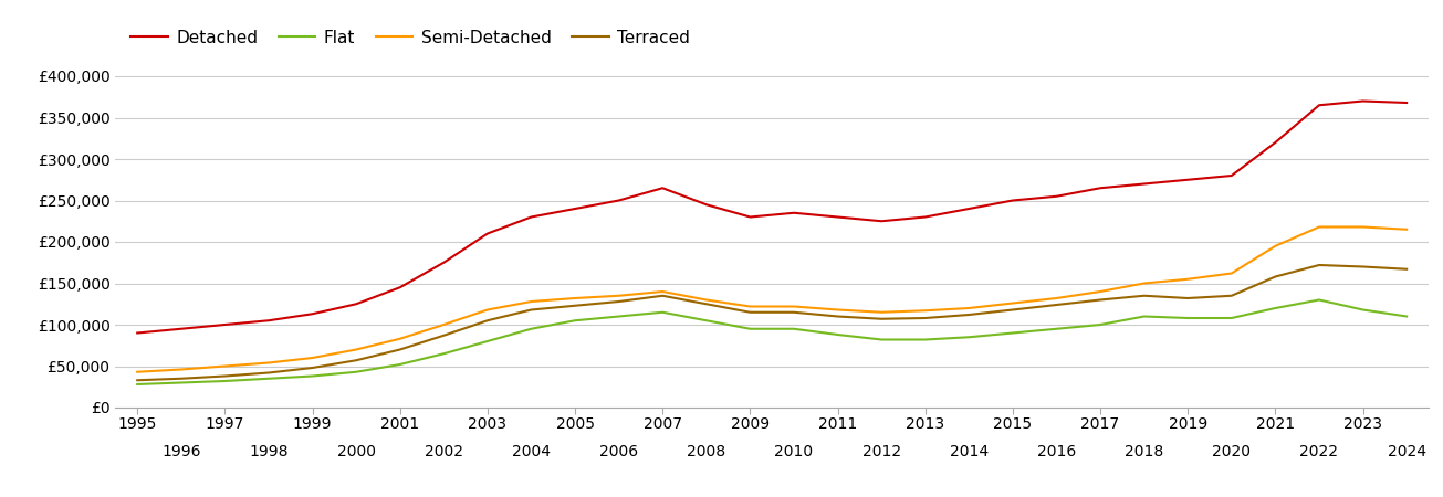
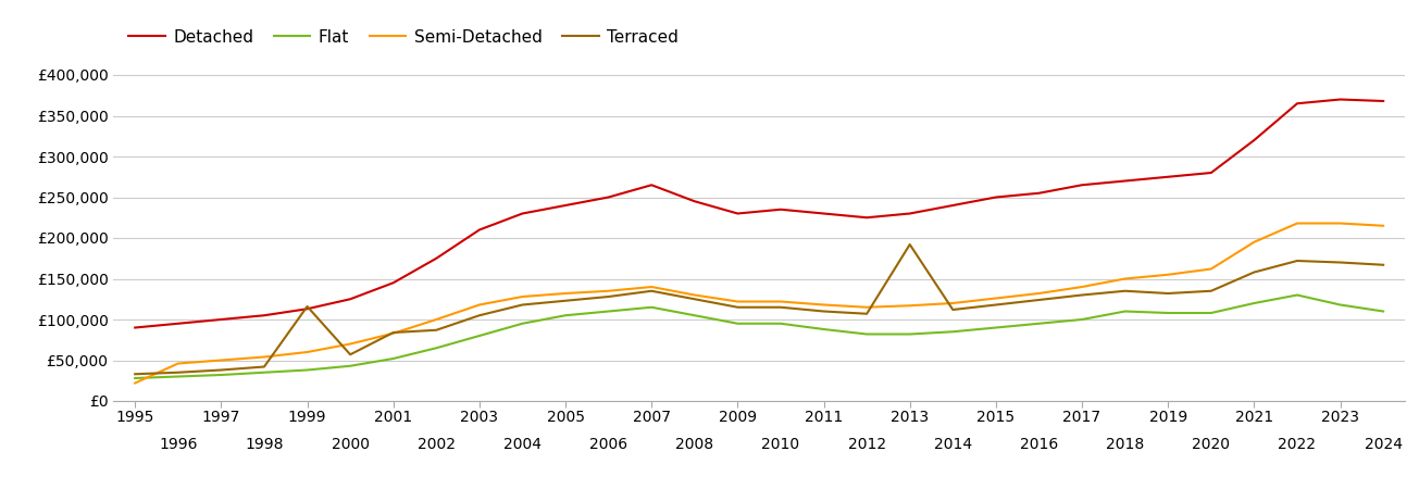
Semi-Detached/1995: £43,000 -> £22,000
Terraced/1999: £48,000 -> £116,000
Terraced/2001: £70,000 -> £84,000
Terraced/2013: £108,000 -> £192,000
